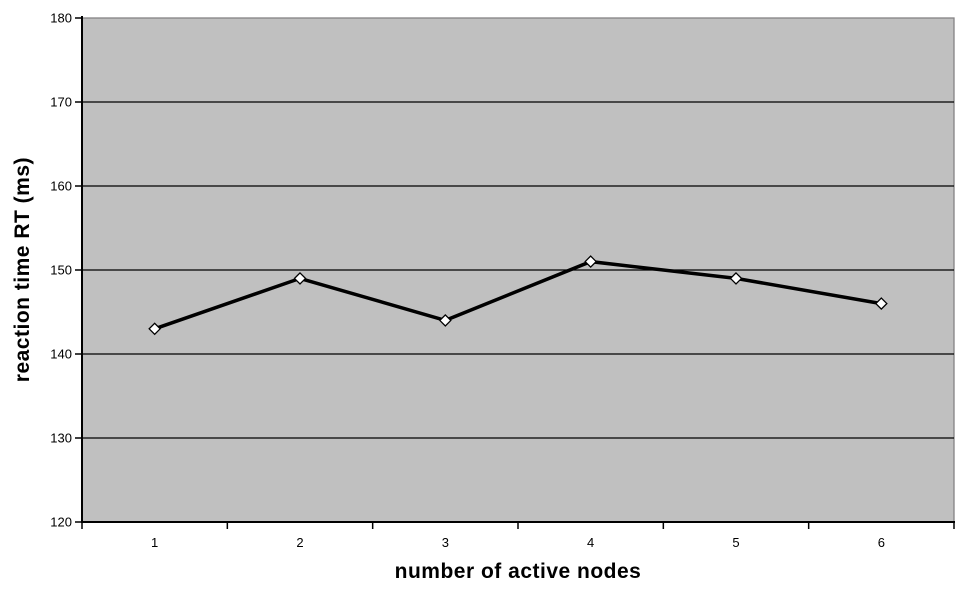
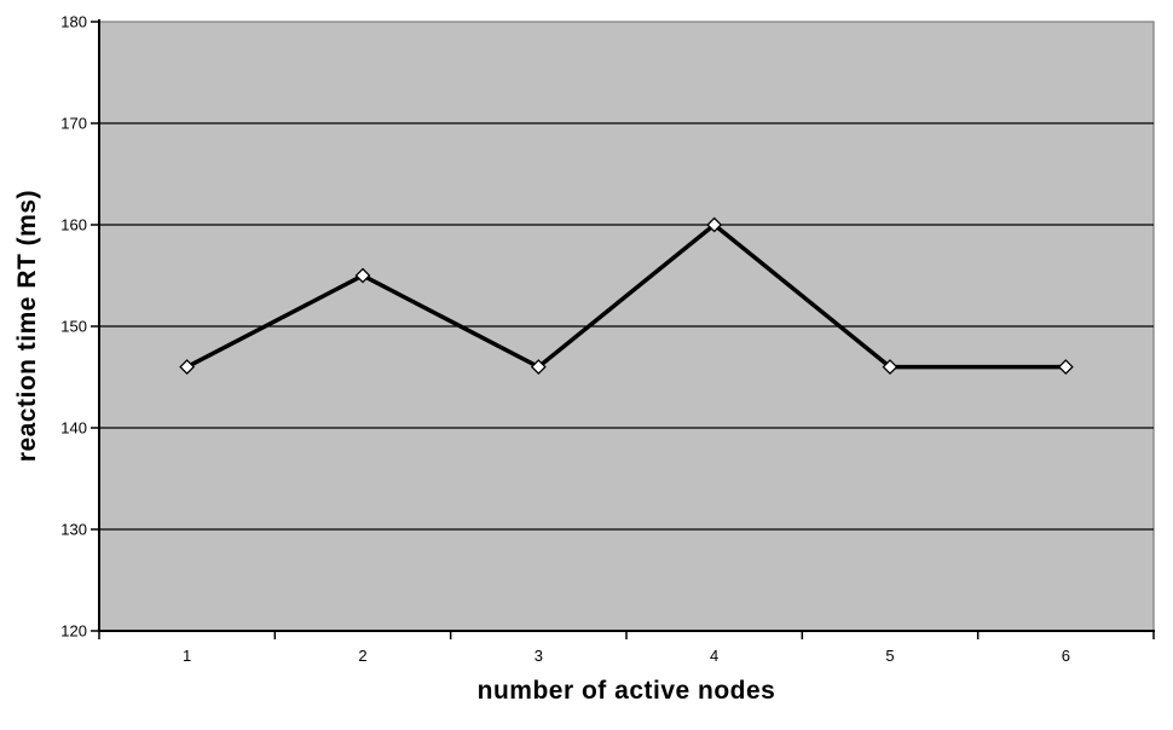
1: 143 -> 146
2: 149 -> 155
3: 144 -> 146
4: 151 -> 160
5: 149 -> 146
